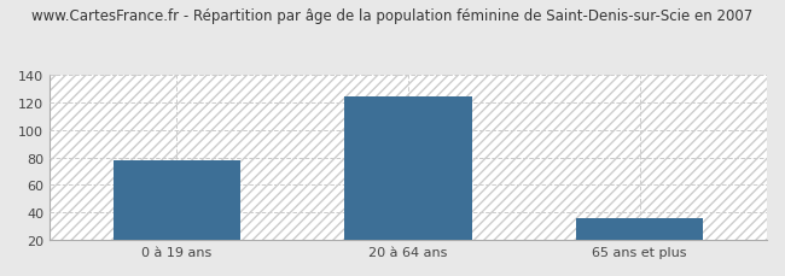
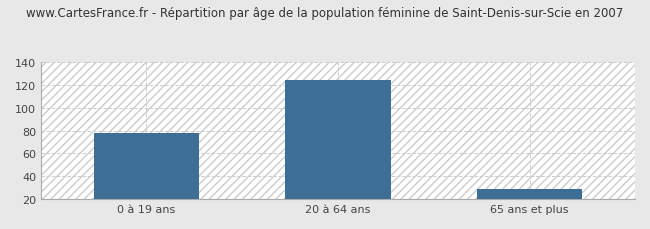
65 ans et plus: 36 -> 29
